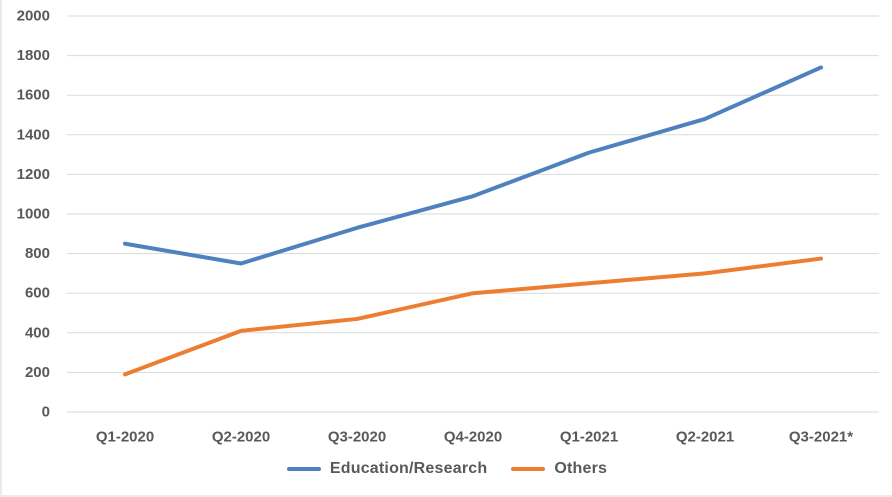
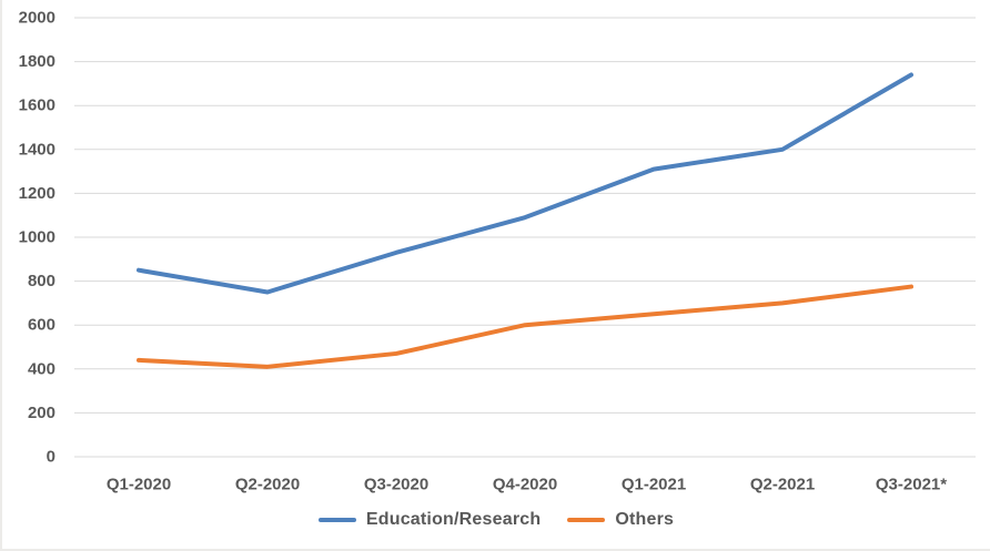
Others/Q1-2020: 190 -> 440
Education/Research/Q2-2021: 1480 -> 1400
